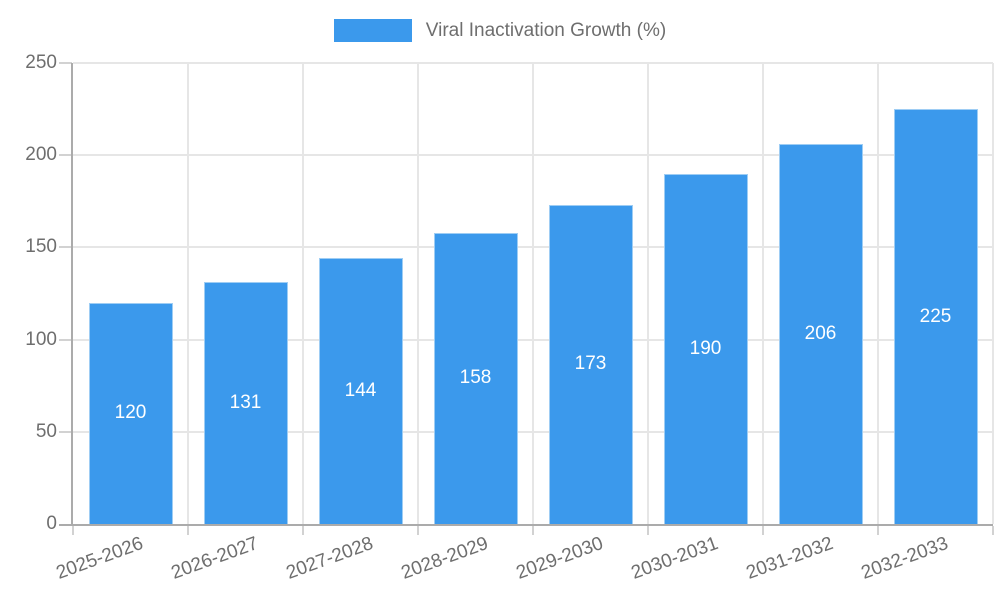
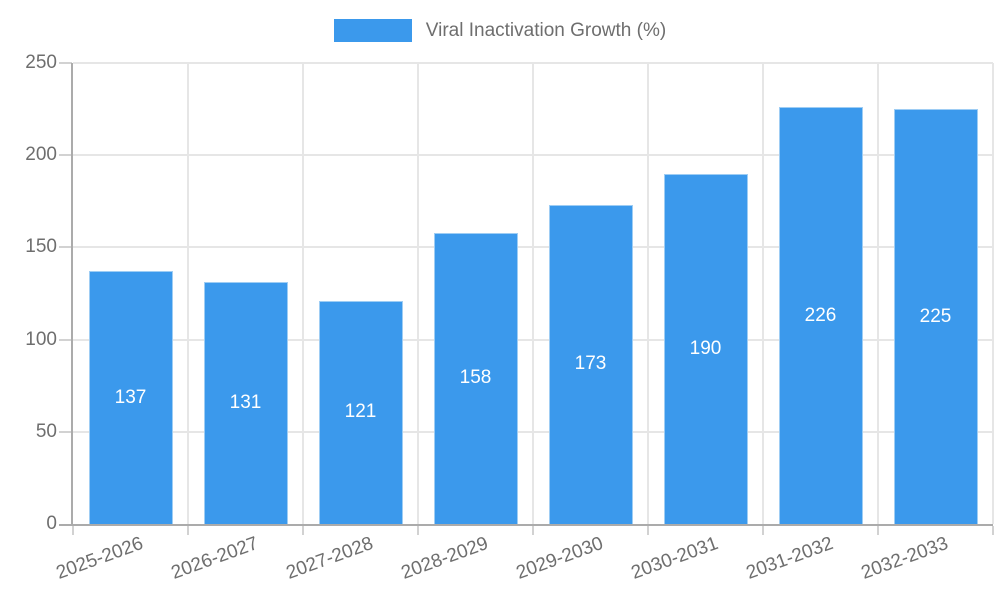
2025-2026: 120 -> 137
2027-2028: 144 -> 121
2031-2032: 206 -> 226
